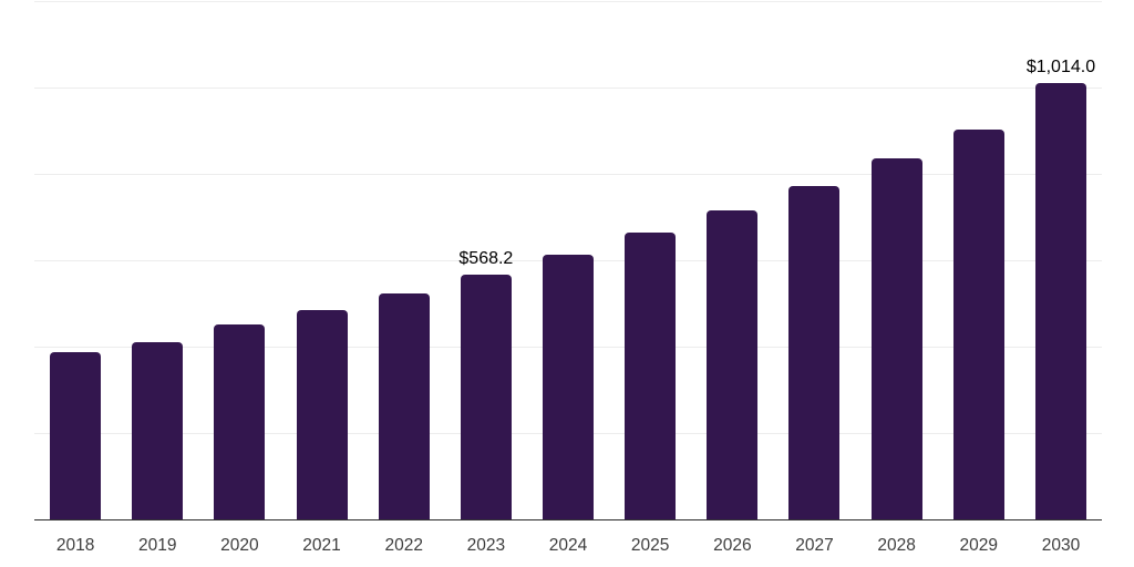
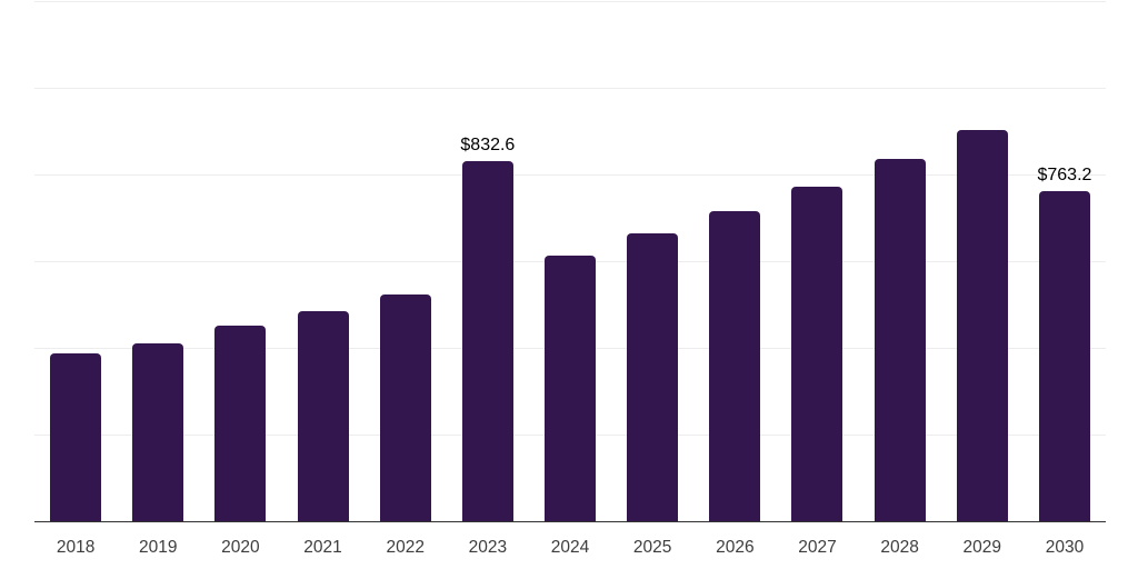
2023: $568.2 -> $832.6
2030: $1,014.0 -> $763.2
